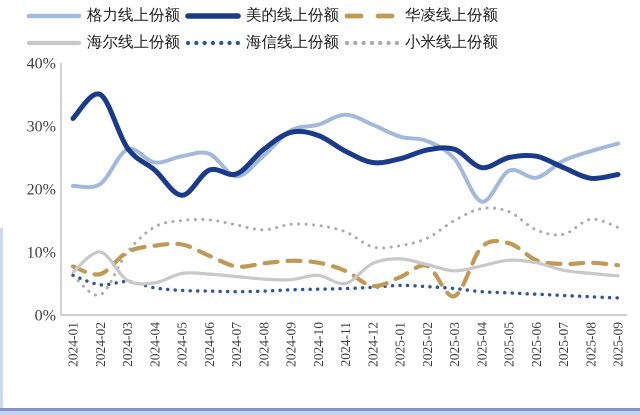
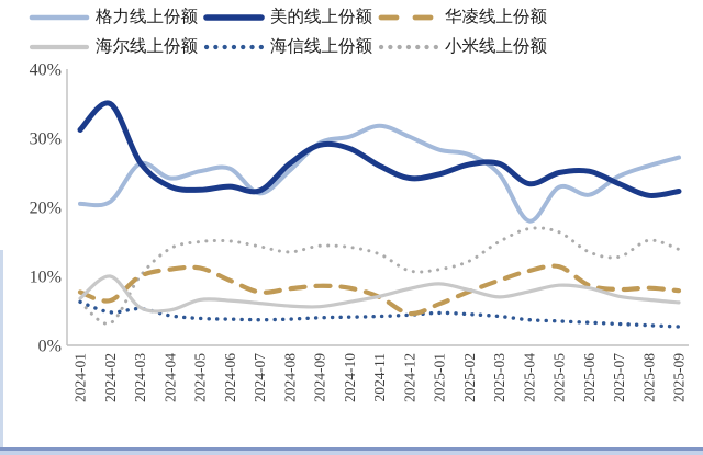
美的线上份额/2024-05: 19% -> 22%
海尔线上份额/2024-11: 5% -> 7%
华凌线上份额/2025-03: 3% -> 9%
